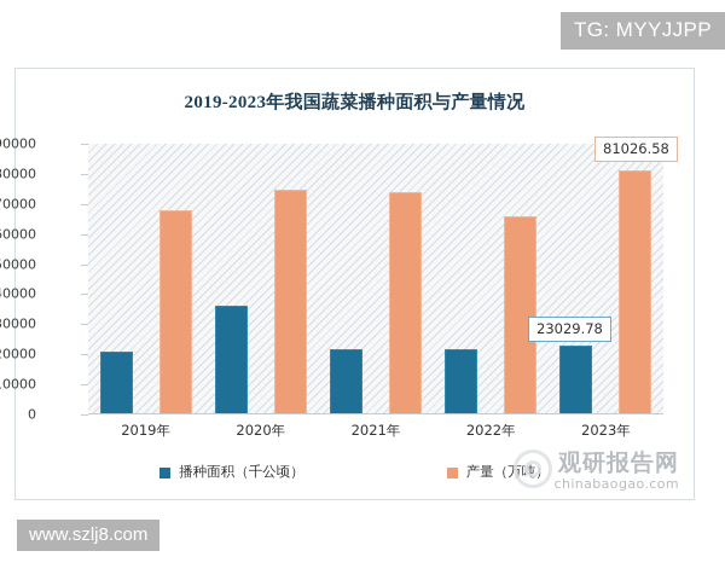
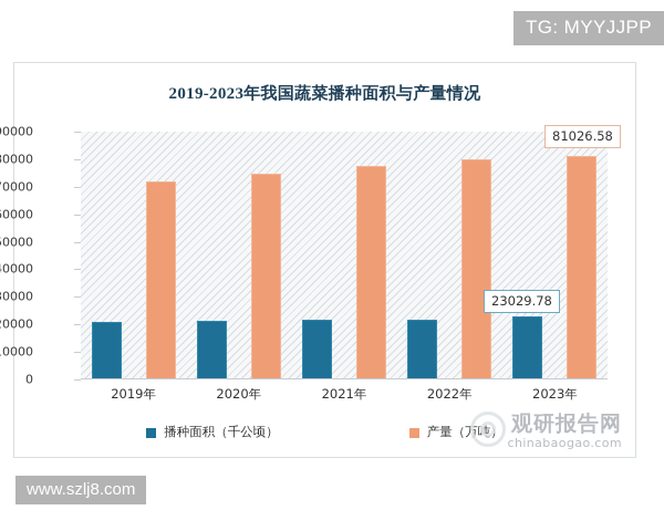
产量（万吨）/2019年: 68000 -> 72000
播种面积（千公顷）/2020年: 36000 -> 21000
产量（万吨）/2021年: 74000 -> 78000
产量（万吨）/2022年: 66000 -> 80000
